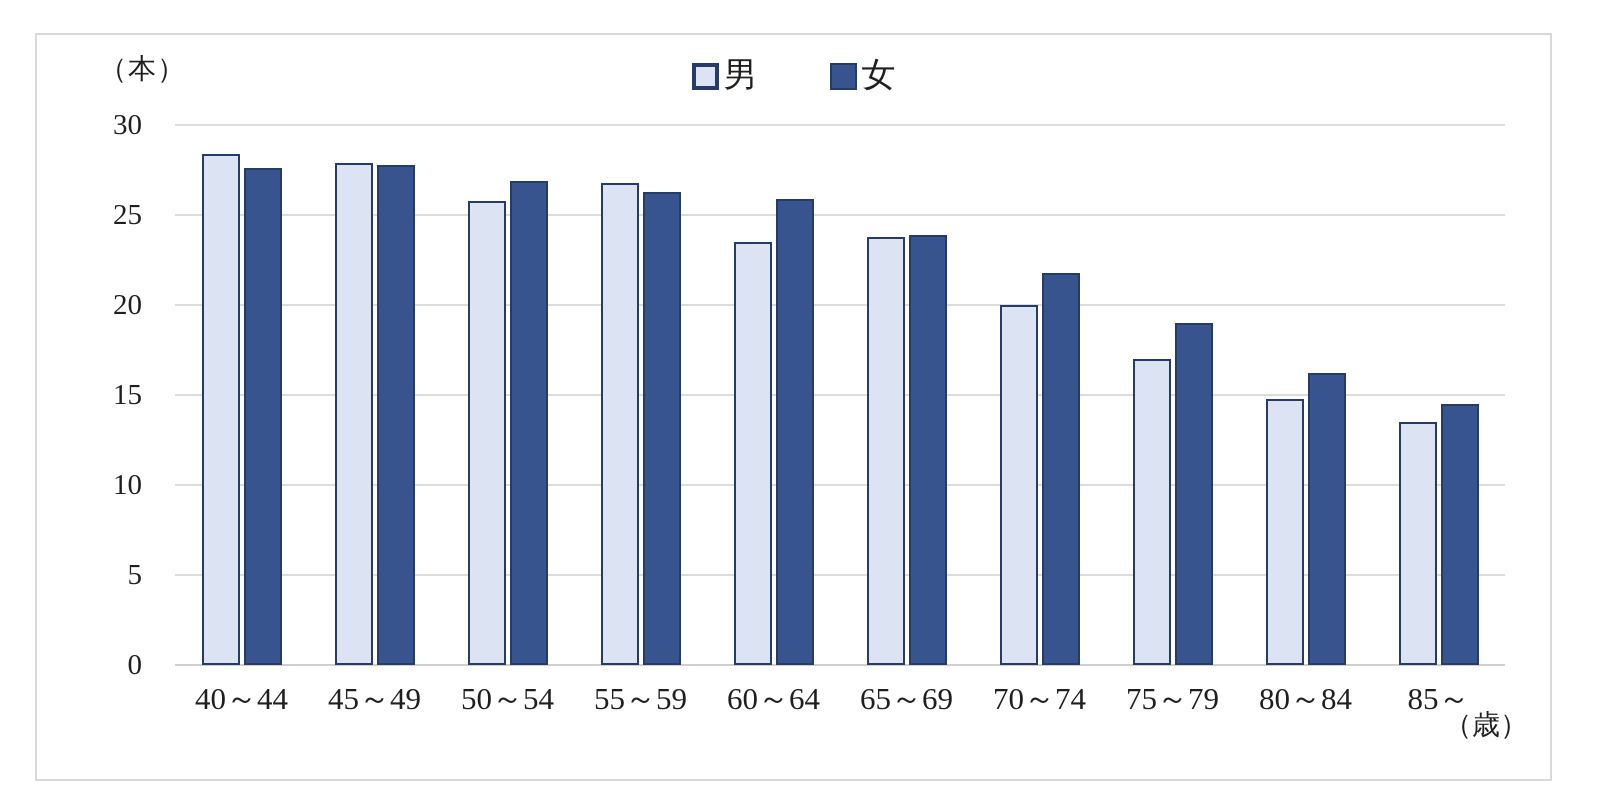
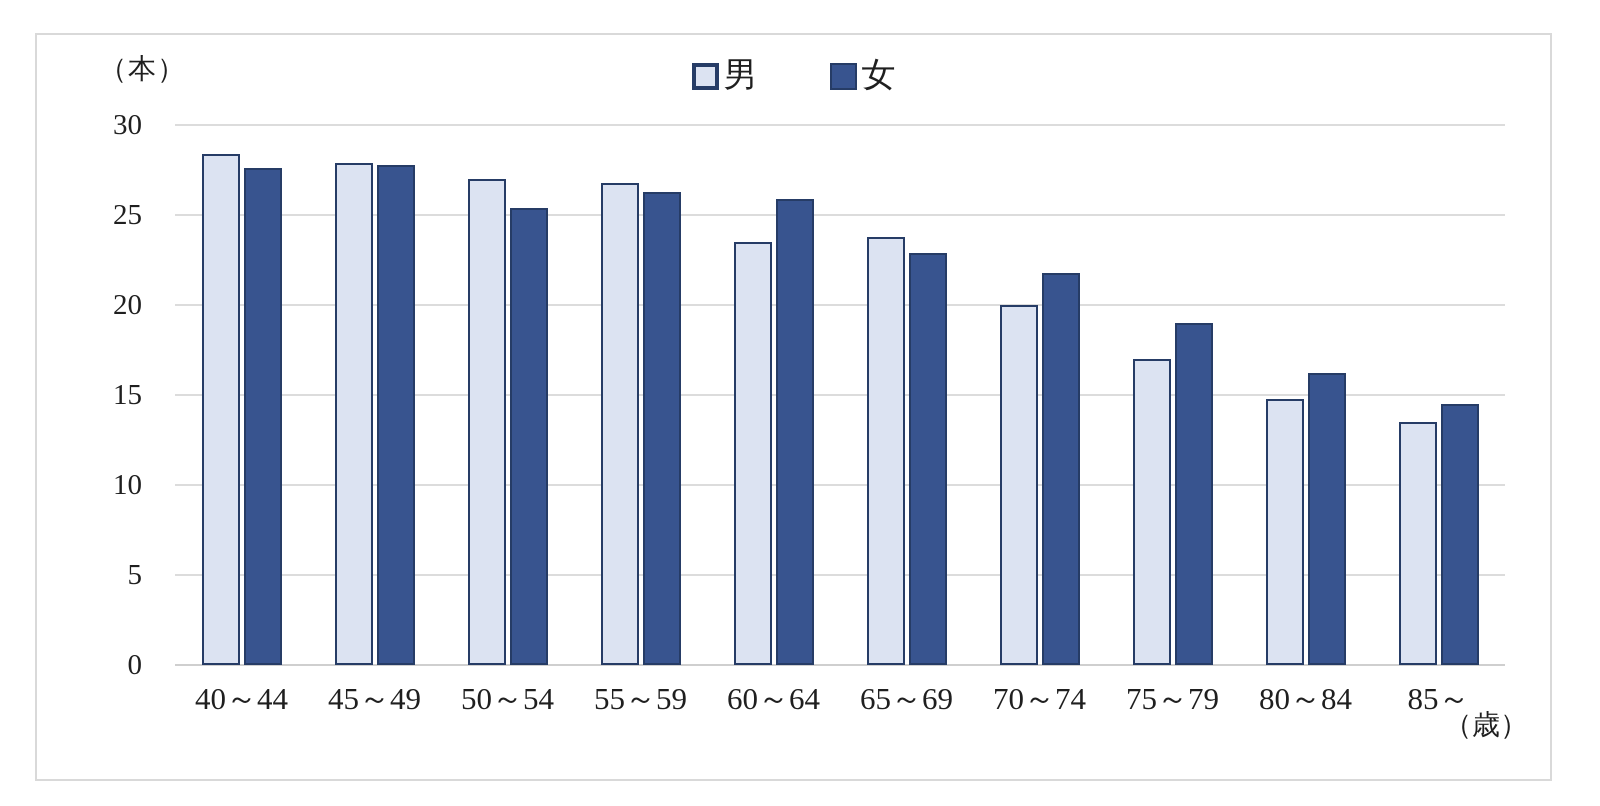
男/50～54: 25.8 -> 27.0
女/50～54: 26.9 -> 25.4
女/65～69: 23.9 -> 22.9
